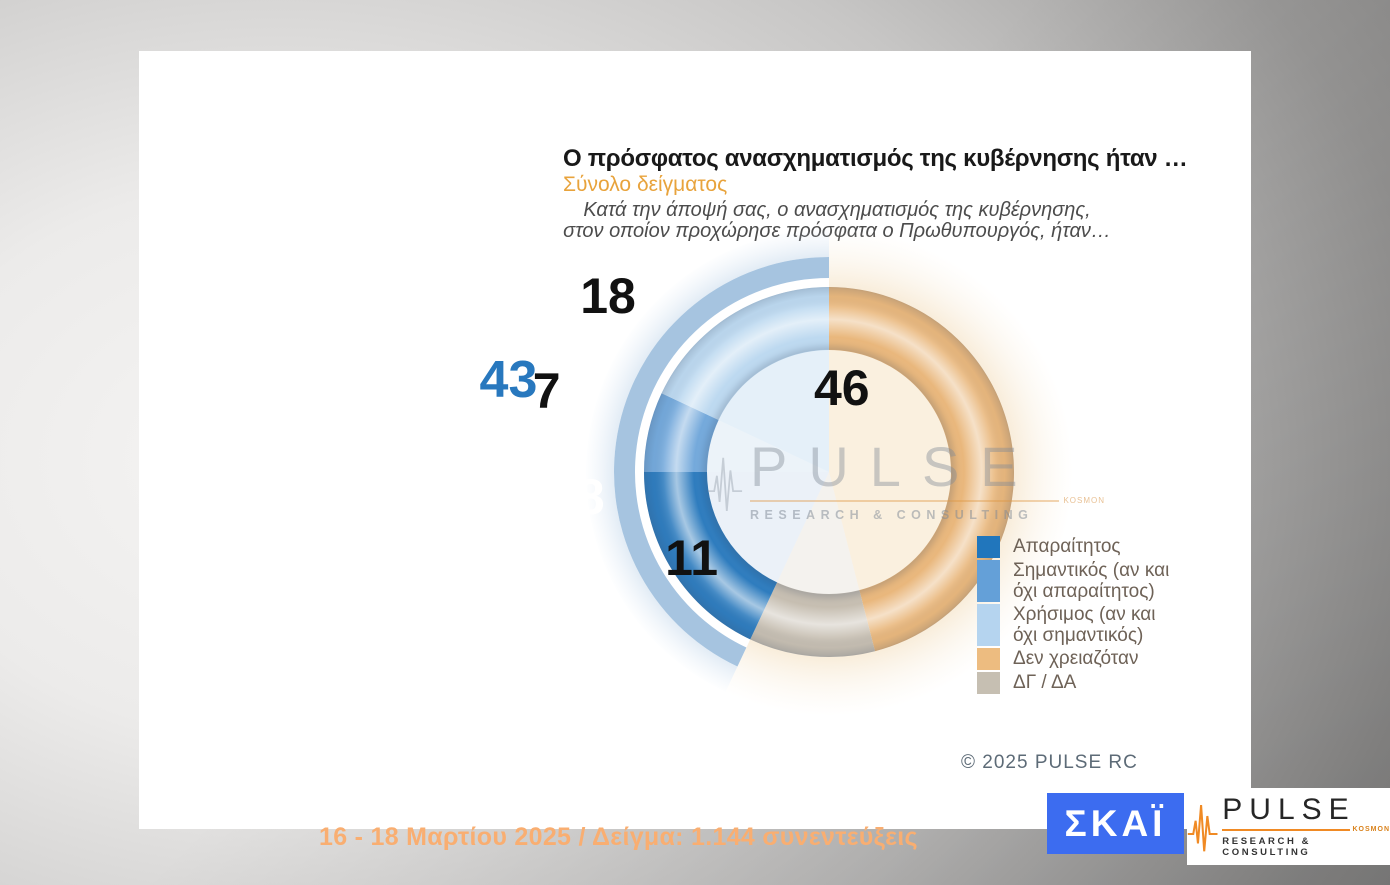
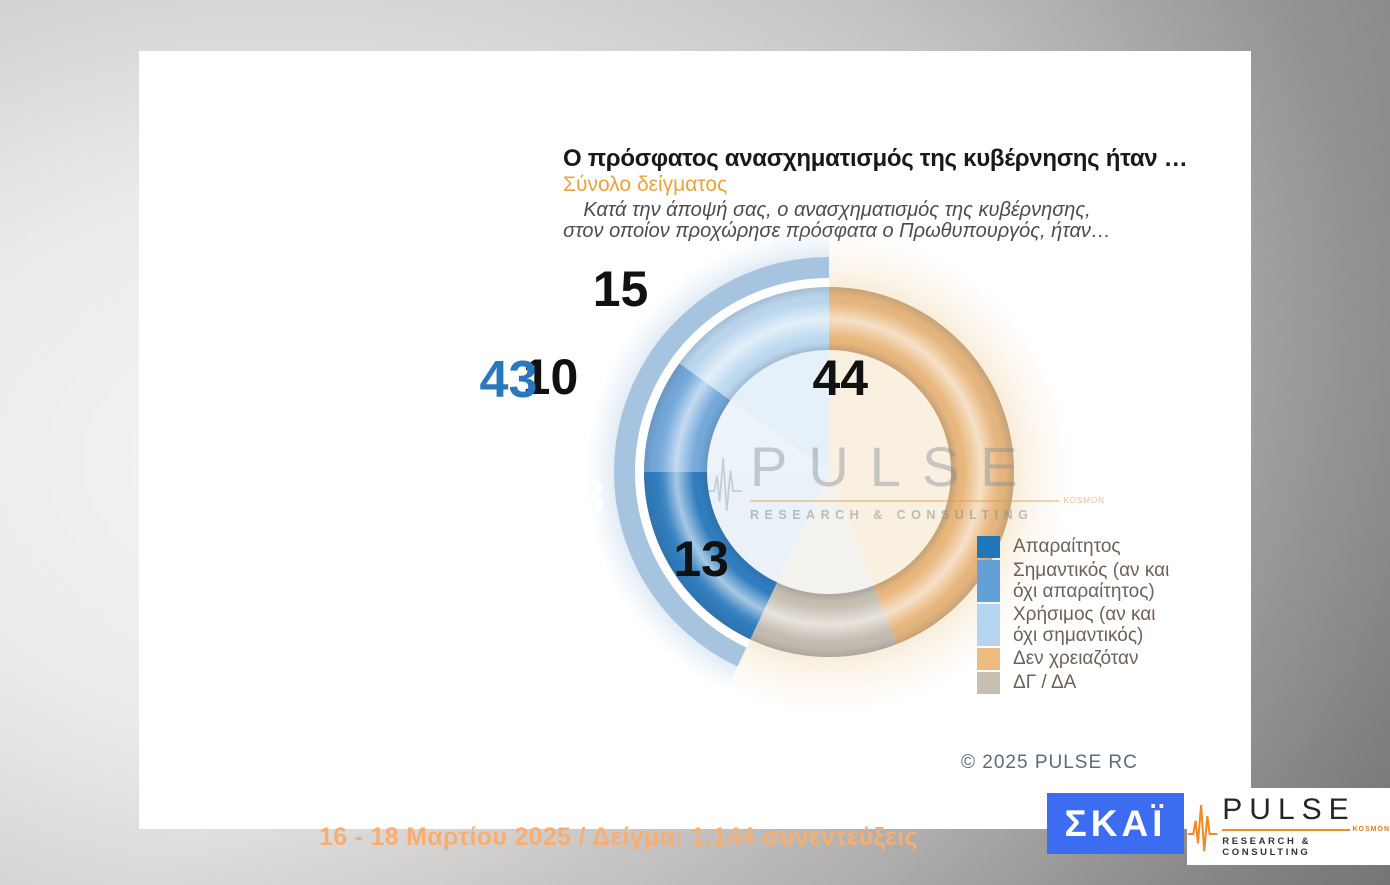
Δεν χρειαζόταν: 46 -> 44
ΔΓ / ΔΑ: 11 -> 13
Σημαντικός (αν και όχι απαραίτητος): 7 -> 10
Χρήσιμος (αν και όχι σημαντικός): 18 -> 15
